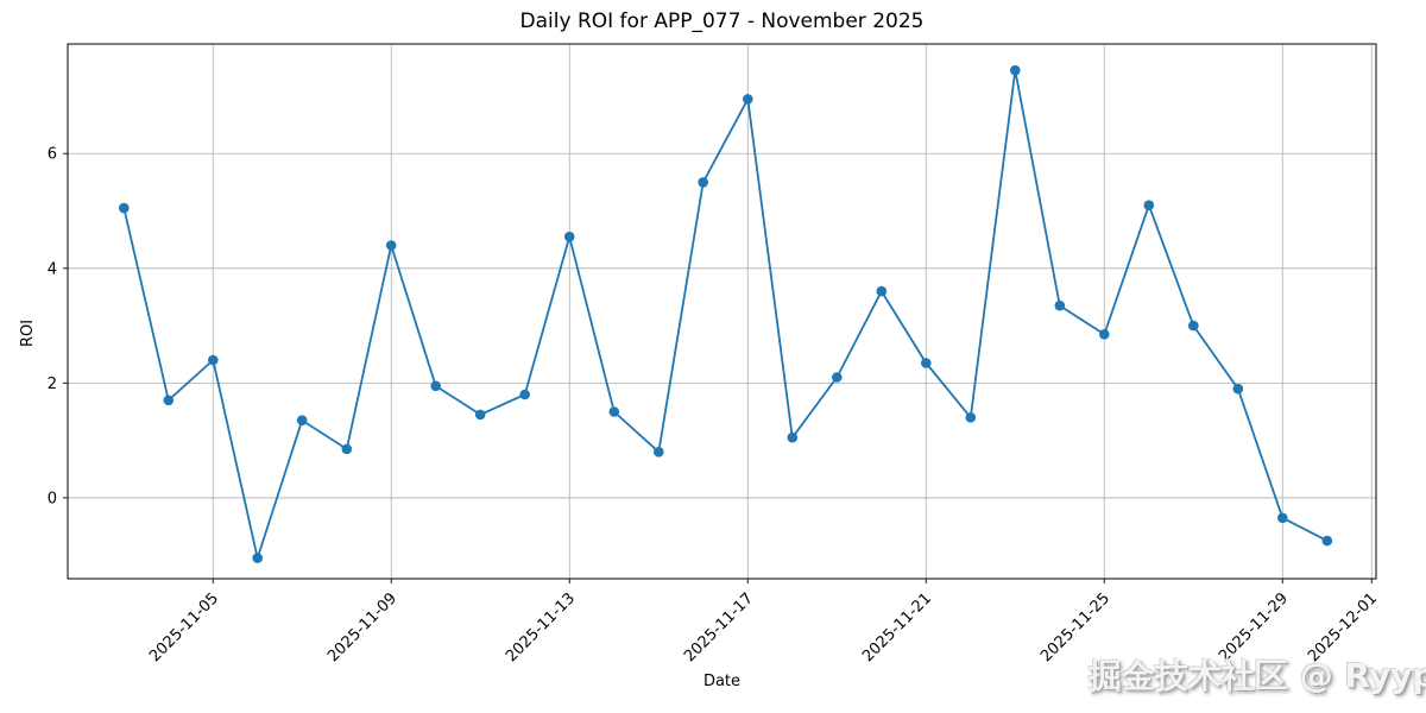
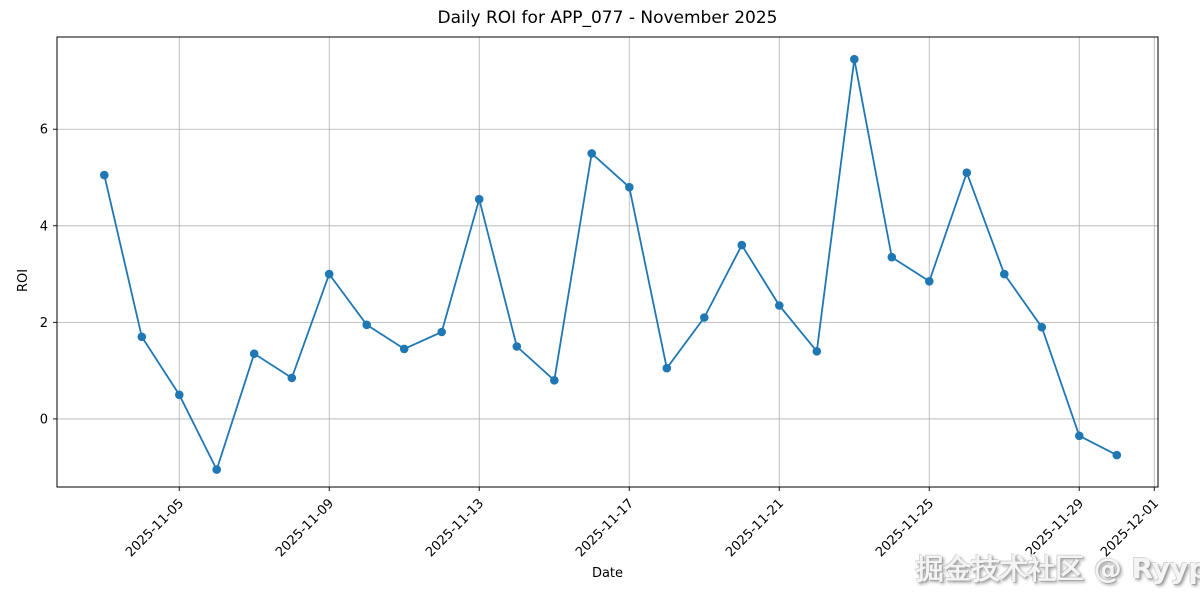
2025-11-05: 2.4 -> 0.5
2025-11-09: 4.4 -> 3.0
2025-11-17: 7.0 -> 4.8
